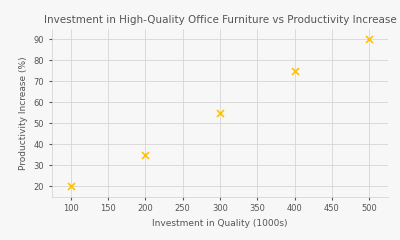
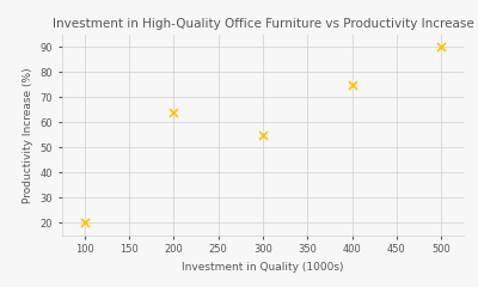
200: 35 -> 64
